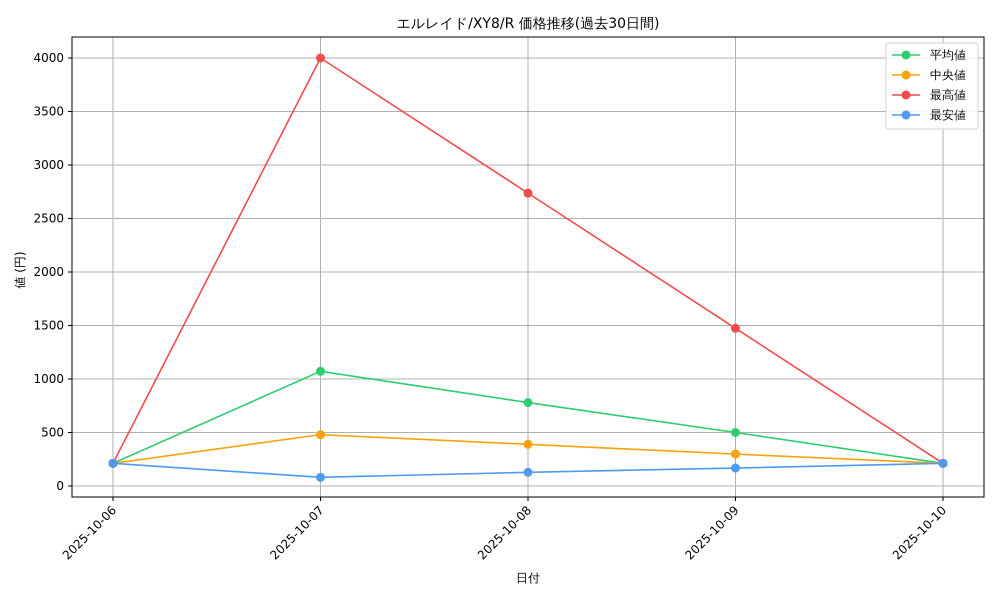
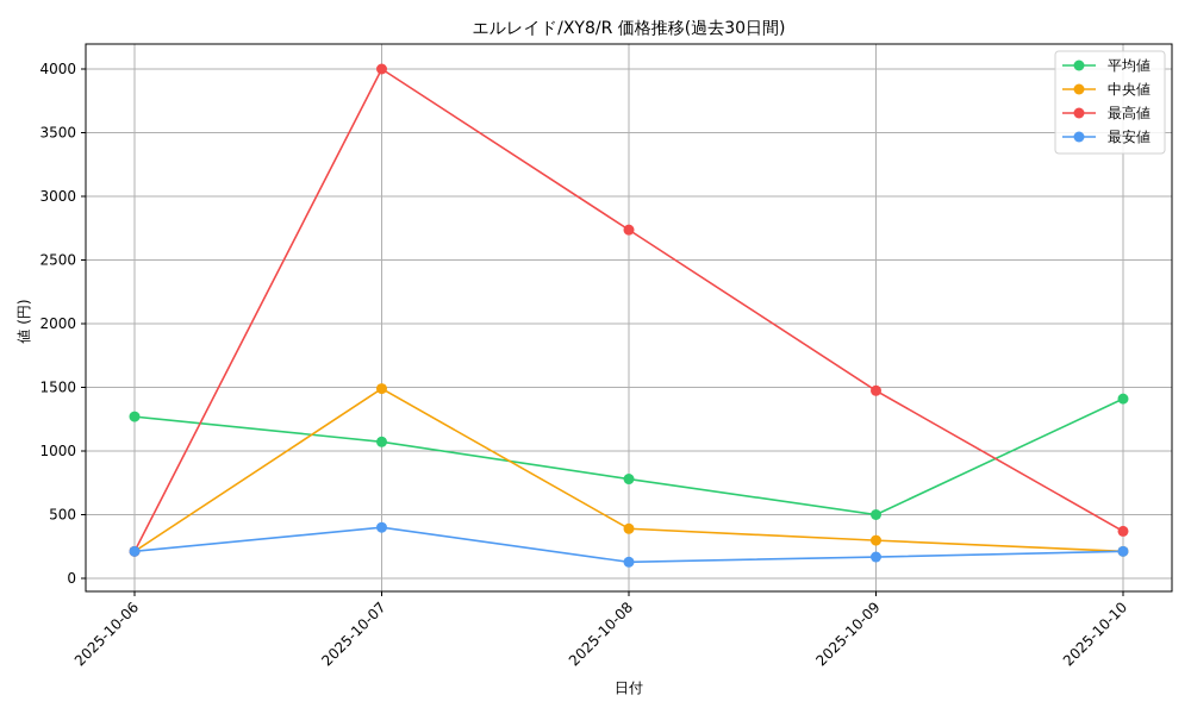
平均値/2025-10-06: 210 -> 1270
中央値/2025-10-07: 480 -> 1490
最安値/2025-10-07: 80 -> 400
平均値/2025-10-10: 210 -> 1410
最高値/2025-10-10: 210 -> 370
